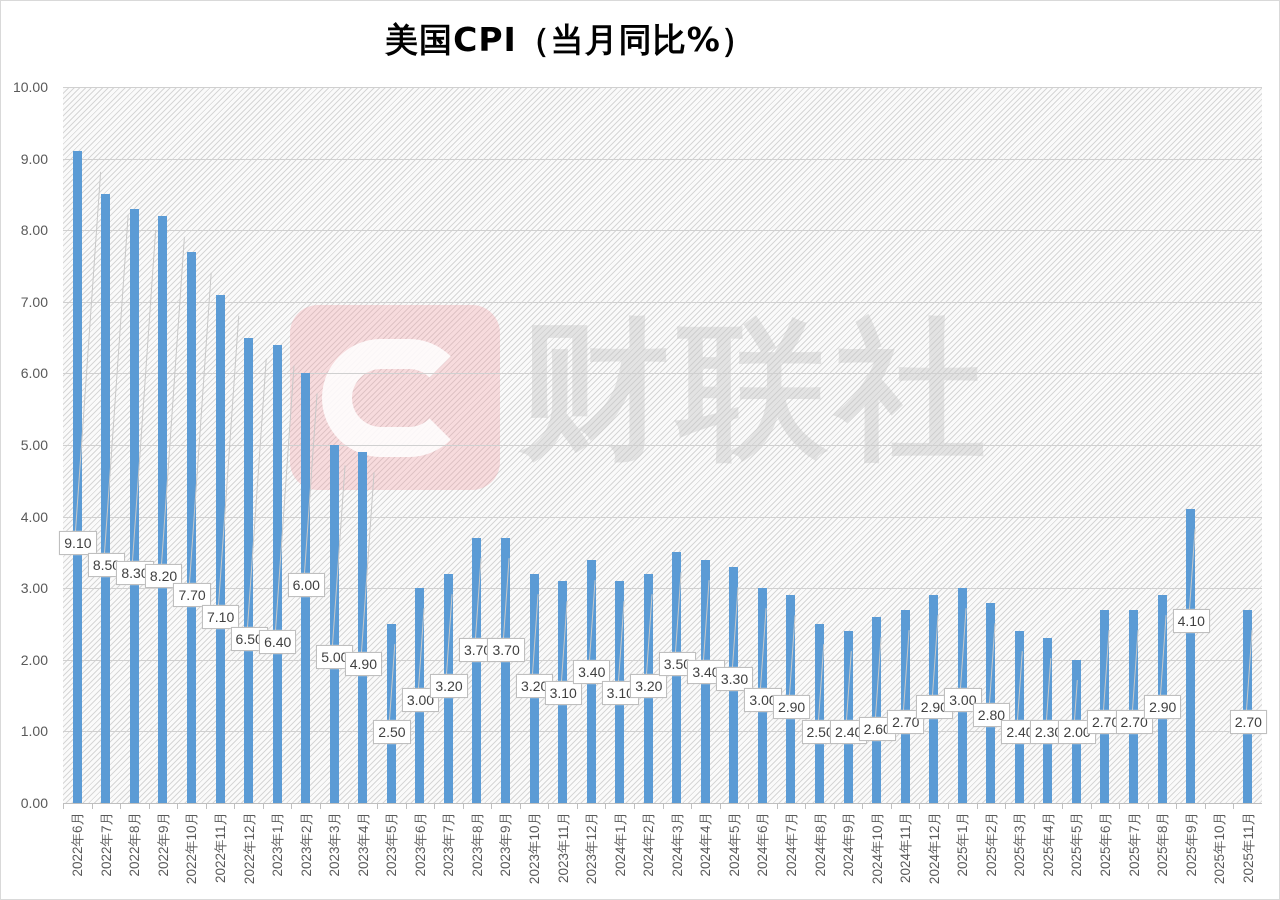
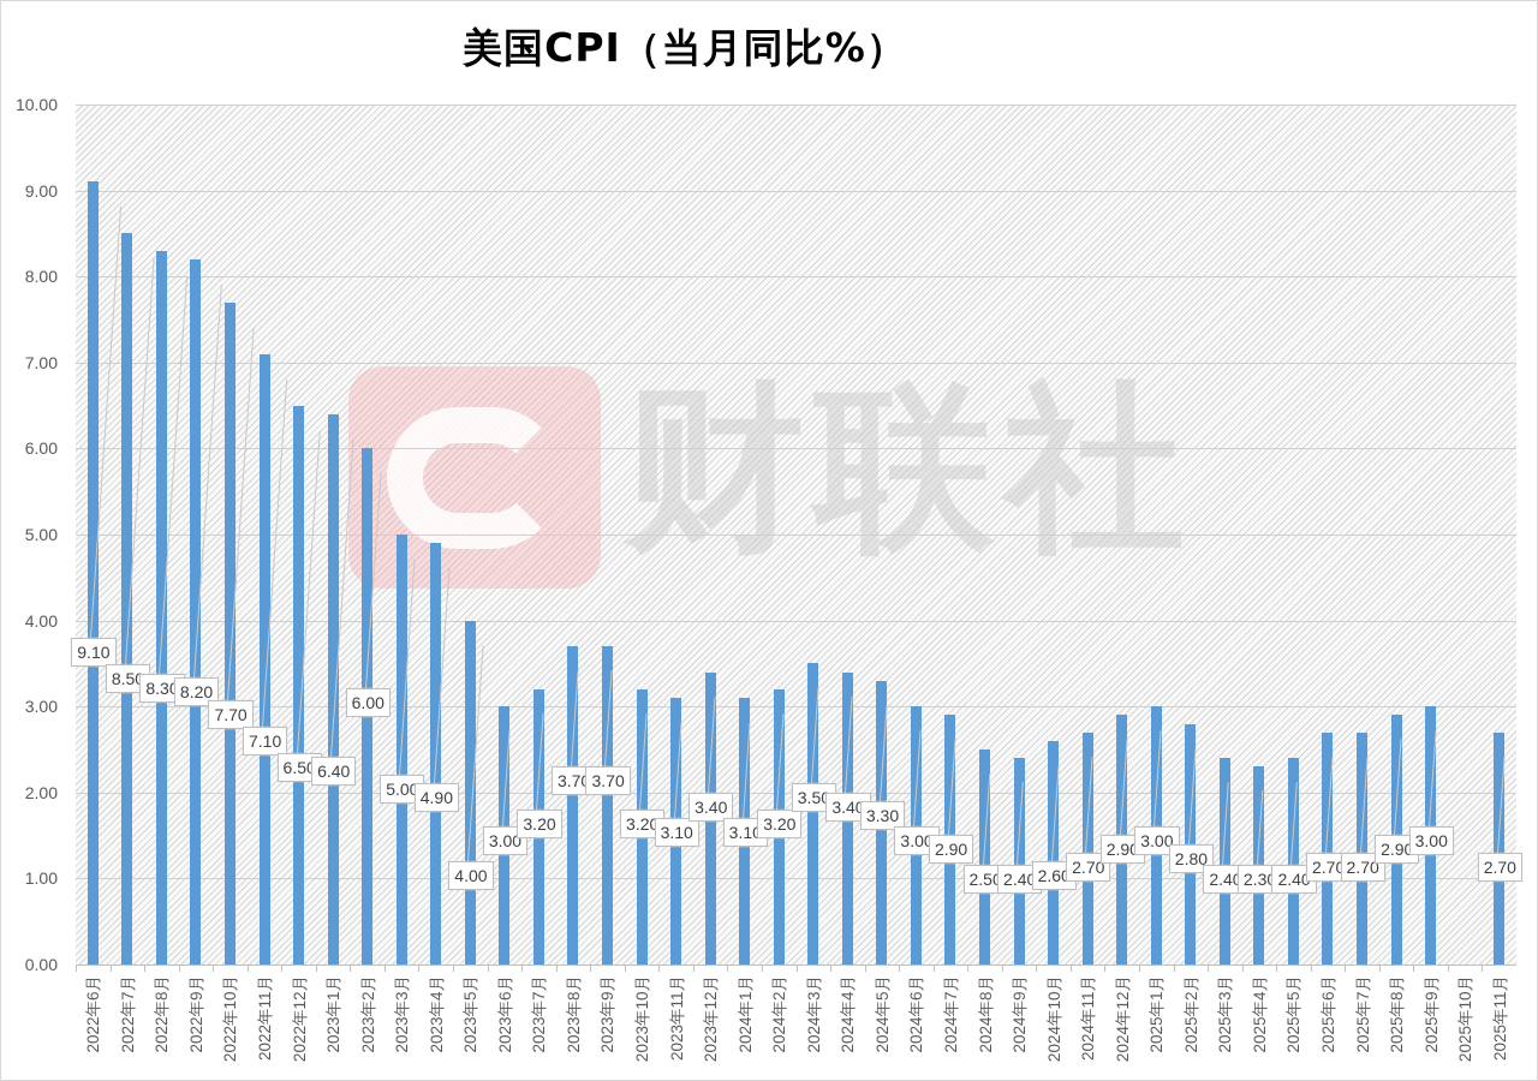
2023年5月: 2.50 -> 4.00
2025年5月: 2.00 -> 2.40
2025年9月: 4.10 -> 3.00
